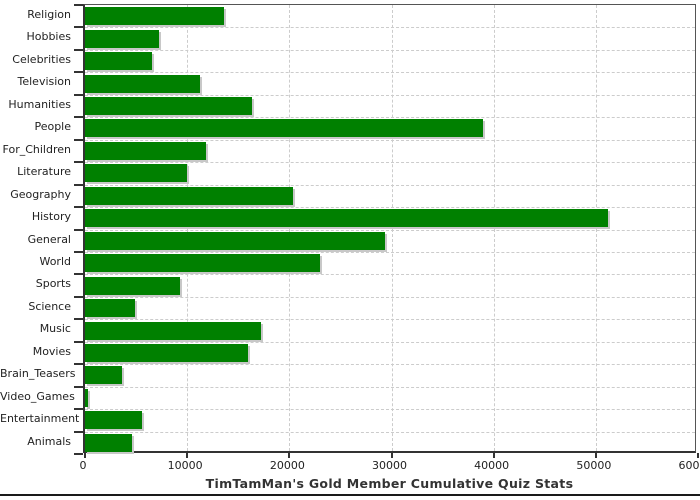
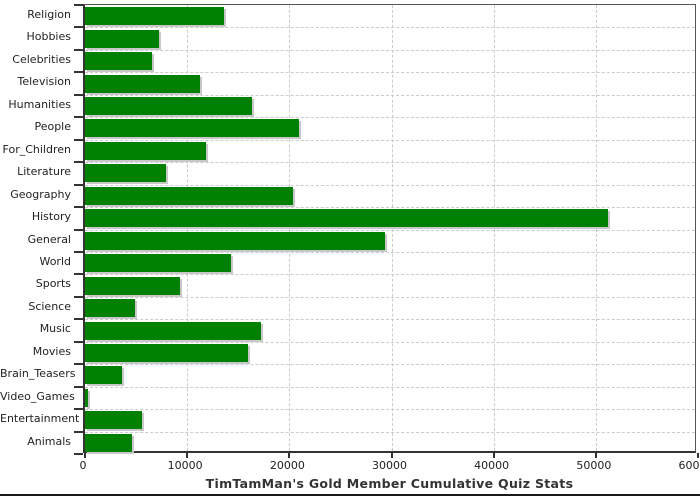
People: 39000 -> 21000
Literature: 10000 -> 8000
World: 23000 -> 14000
